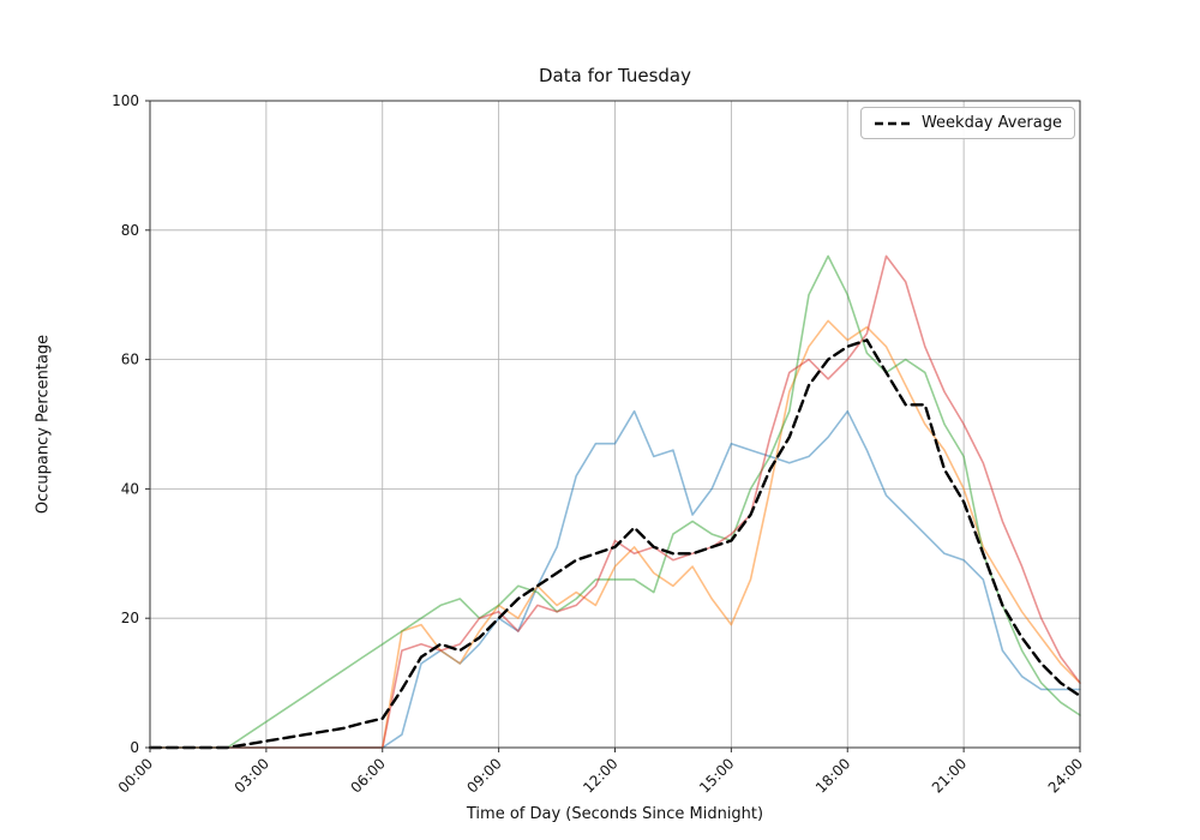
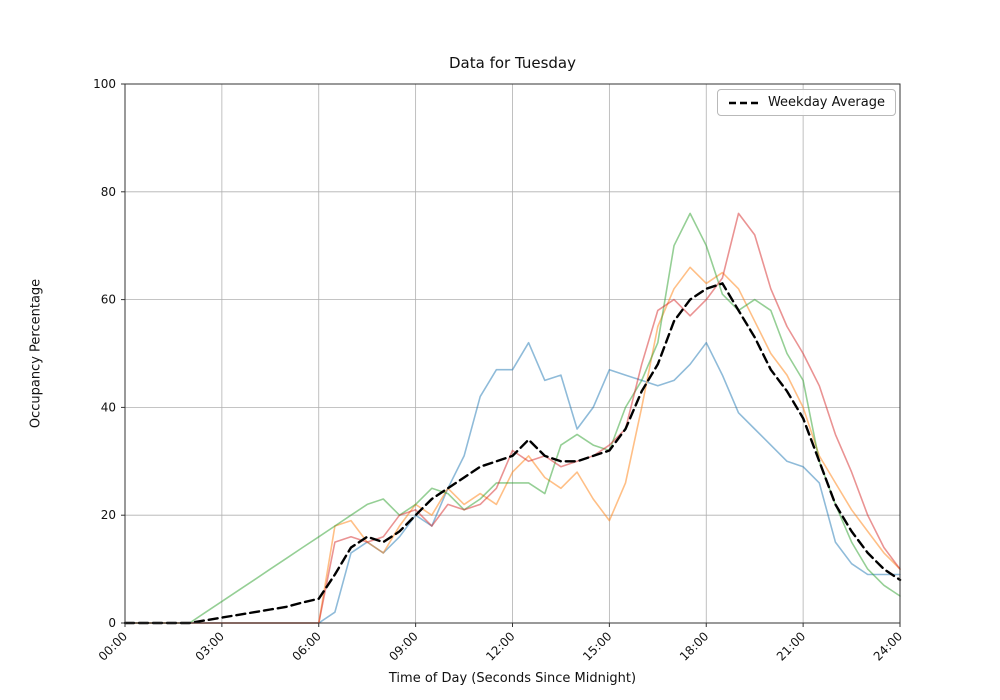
Weekday Average/20: 53 -> 47
